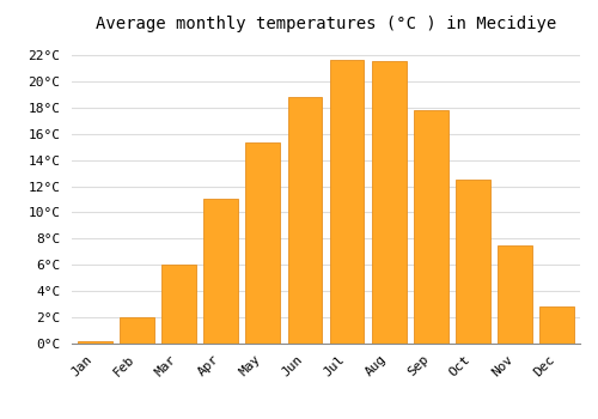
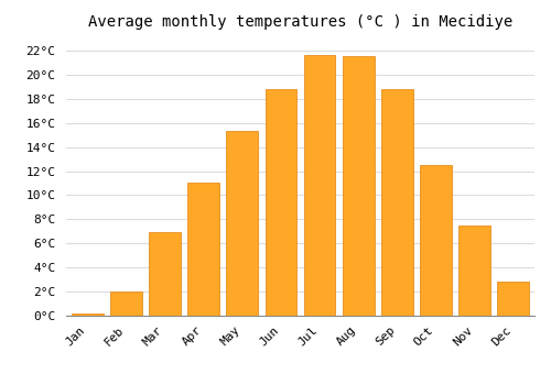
Mar: 6.0°C -> 6.9°C
Sep: 17.8°C -> 18.8°C
